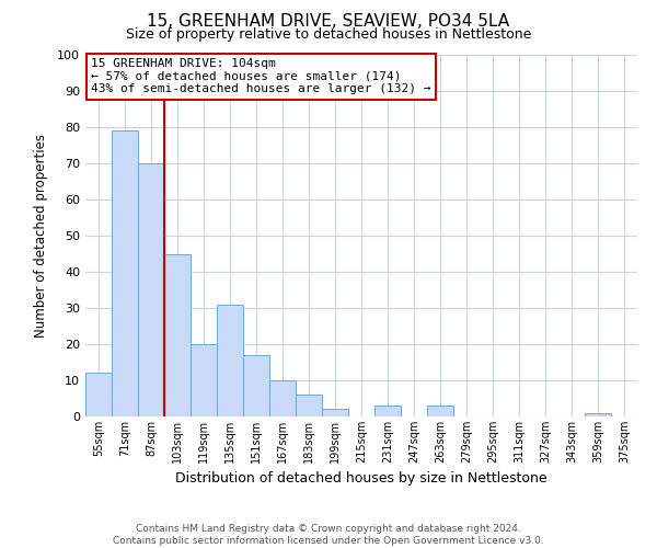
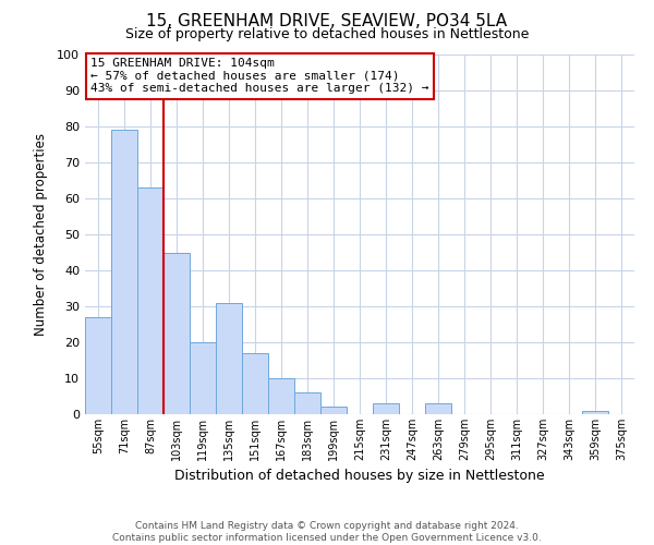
55sqm: 12 -> 27
87sqm: 70 -> 63
